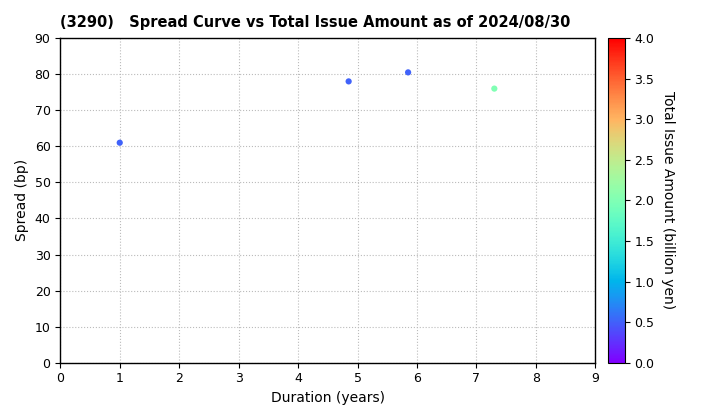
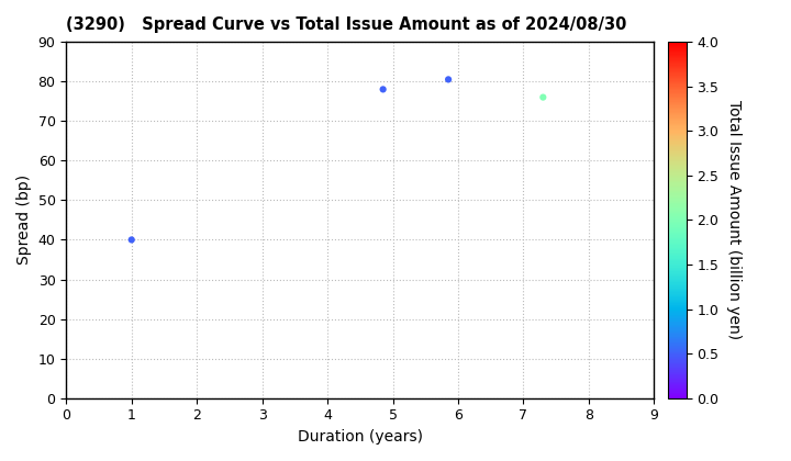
1: 61.0 -> 40.0
